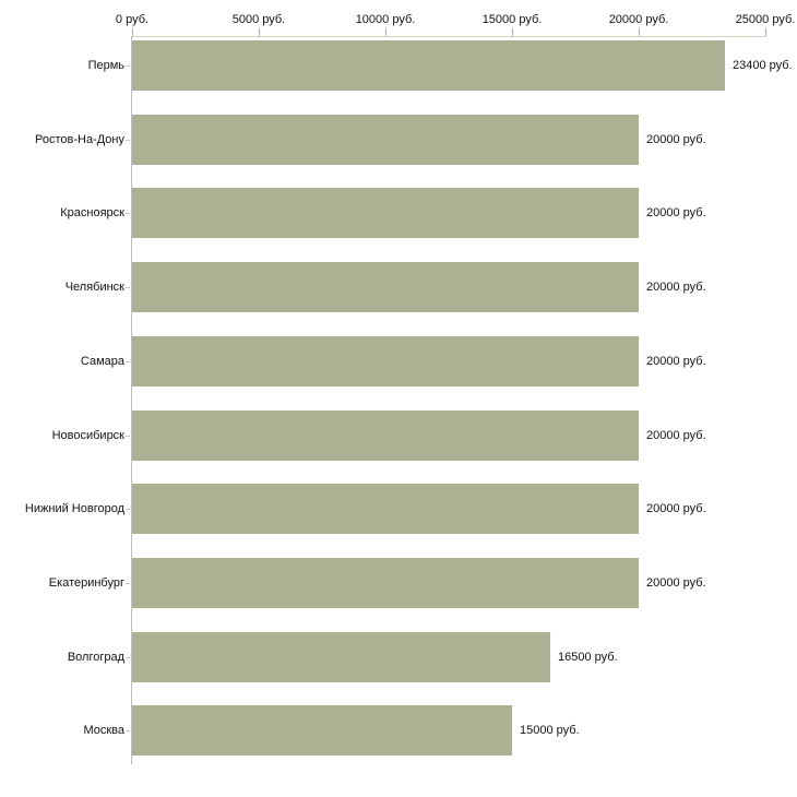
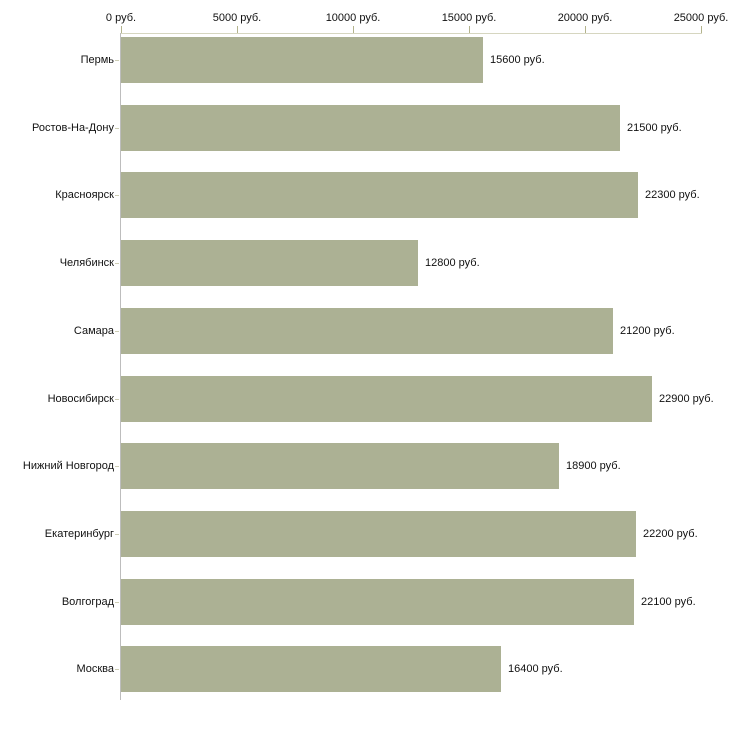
Пермь: 23400 -> 15600
Ростов-На-Дону: 20000 -> 21500
Красноярск: 20000 -> 22300
Челябинск: 20000 -> 12800
Самара: 20000 -> 21200
Новосибирск: 20000 -> 22900
Нижний Новгород: 20000 -> 18900
Екатеринбург: 20000 -> 22200
Волгоград: 16500 -> 22100
Москва: 15000 -> 16400
